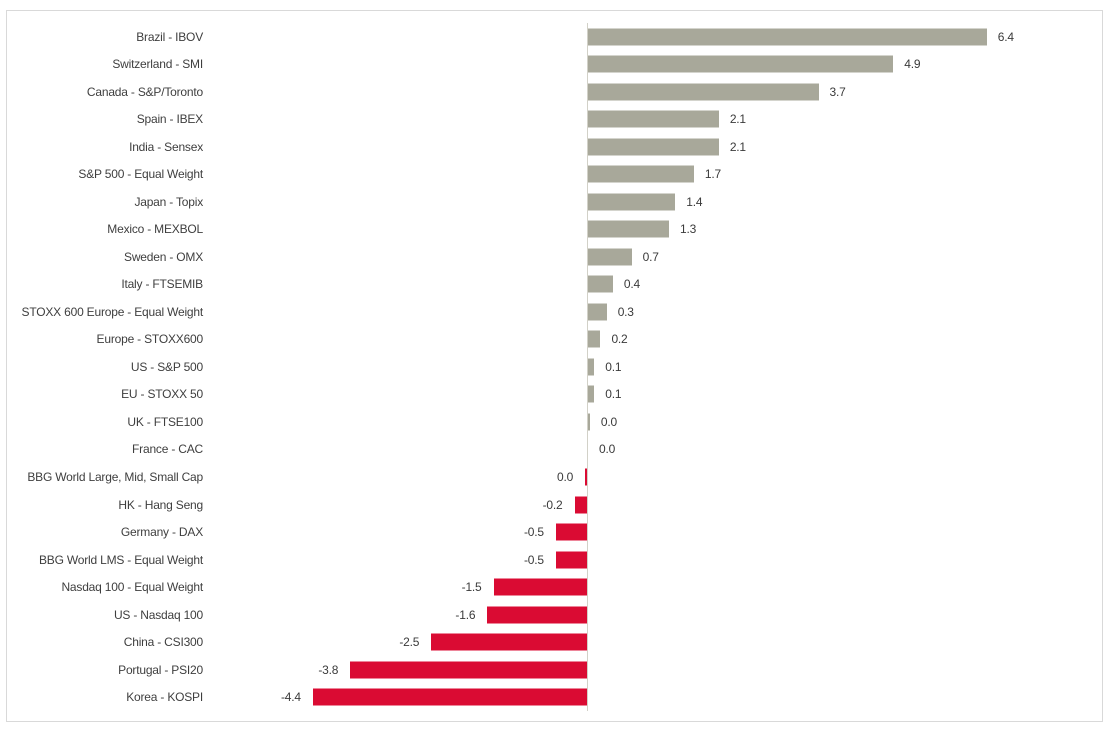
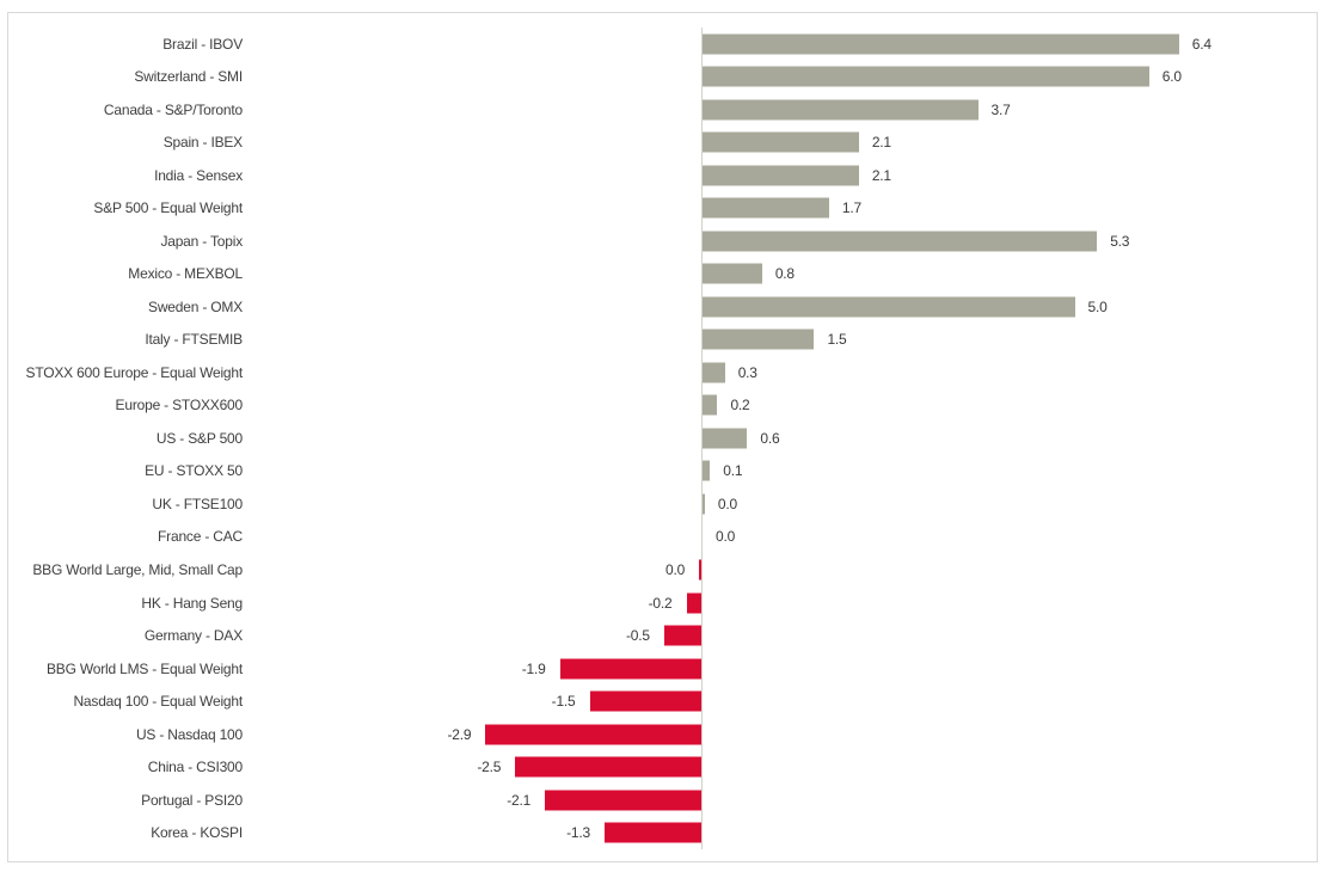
Switzerland - SMI: 4.9 -> 6.0
Japan - Topix: 1.4 -> 5.3
Mexico - MEXBOL: 1.3 -> 0.8
Sweden - OMX: 0.7 -> 5.0
Italy - FTSEMIB: 0.4 -> 1.5
US - S&P 500: 0.1 -> 0.6
BBG World LMS - Equal Weight: -0.5 -> -1.9
US - Nasdaq 100: -1.6 -> -2.9
Portugal - PSI20: -3.8 -> -2.1
Korea - KOSPI: -4.4 -> -1.3
